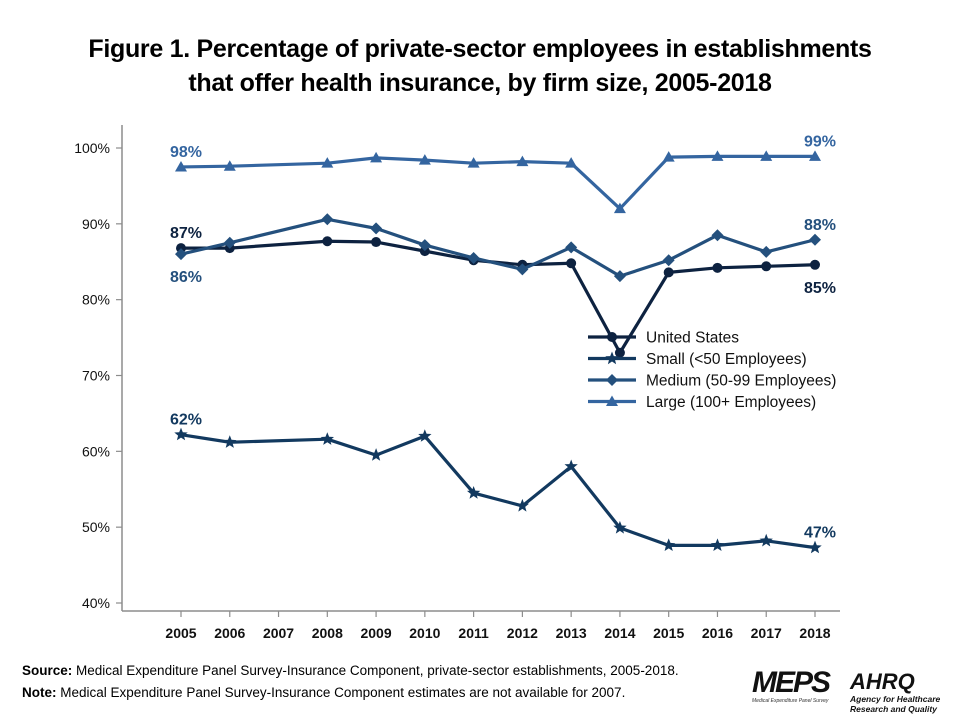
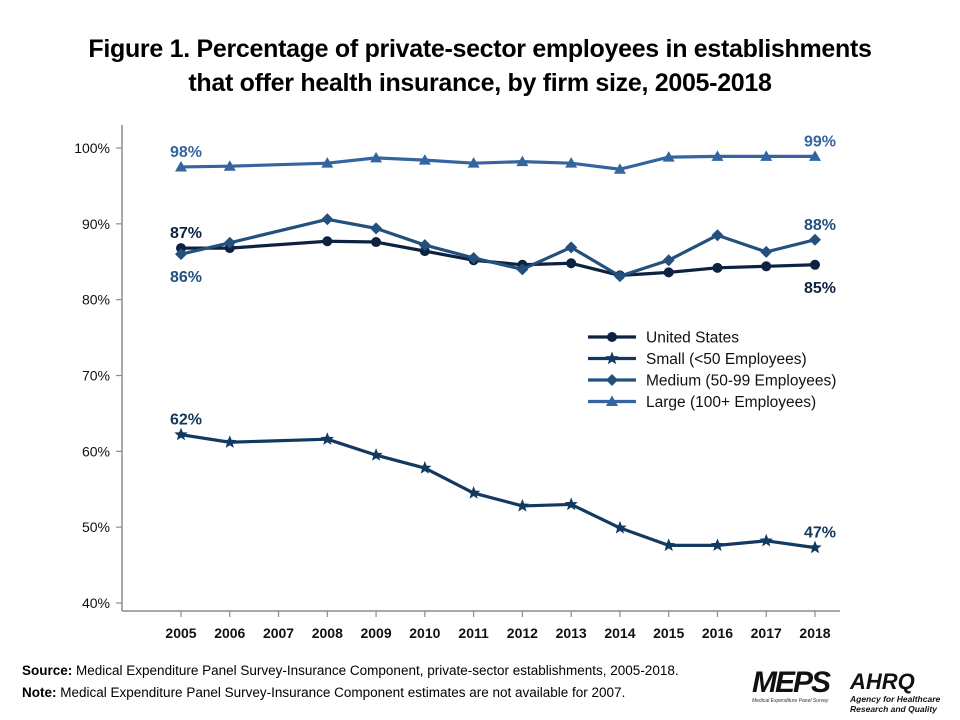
Small (<50 Employees)/2010: 62% -> 58%
Small (<50 Employees)/2013: 58% -> 53%
United States/2014: 73% -> 83%
Large (100+ Employees)/2014: 92% -> 97%
